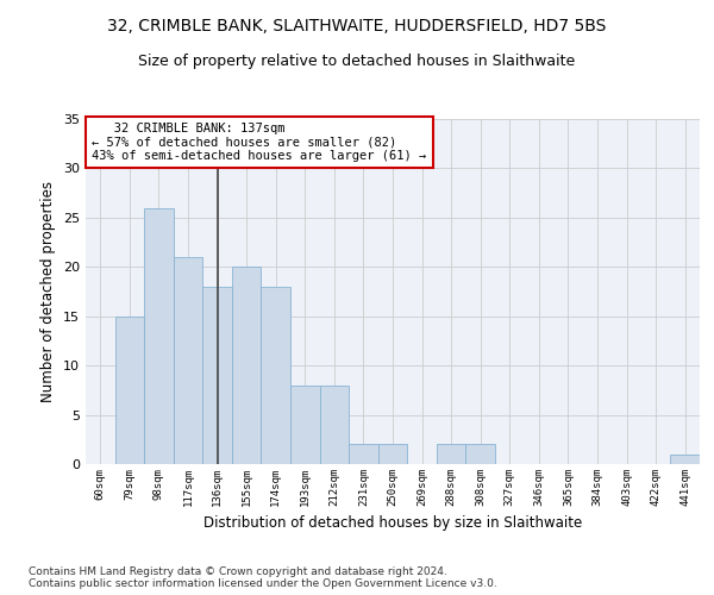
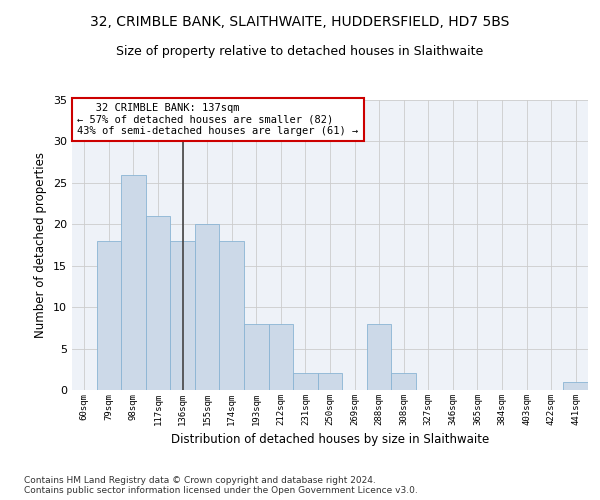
79sqm: 15 -> 18
288sqm: 2 -> 8
